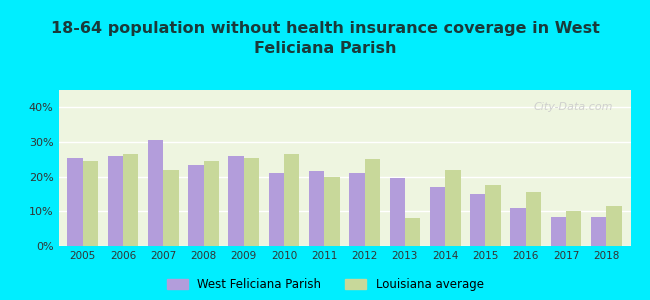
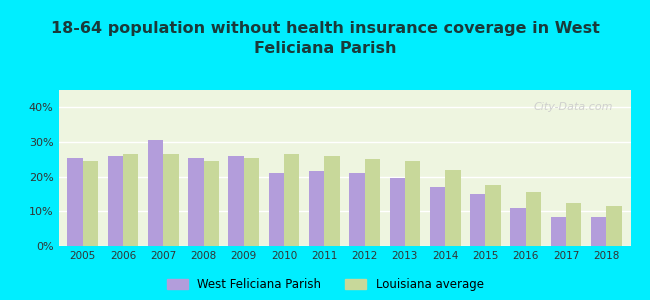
Louisiana average/2007: 22.0% -> 26.5%
West Feliciana Parish/2008: 23.5% -> 25.5%
Louisiana average/2011: 20.0% -> 26.0%
Louisiana average/2013: 8.0% -> 24.5%
Louisiana average/2017: 10.0% -> 12.5%
